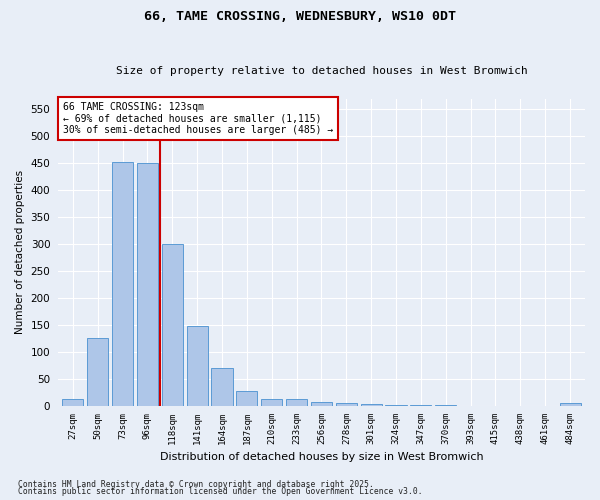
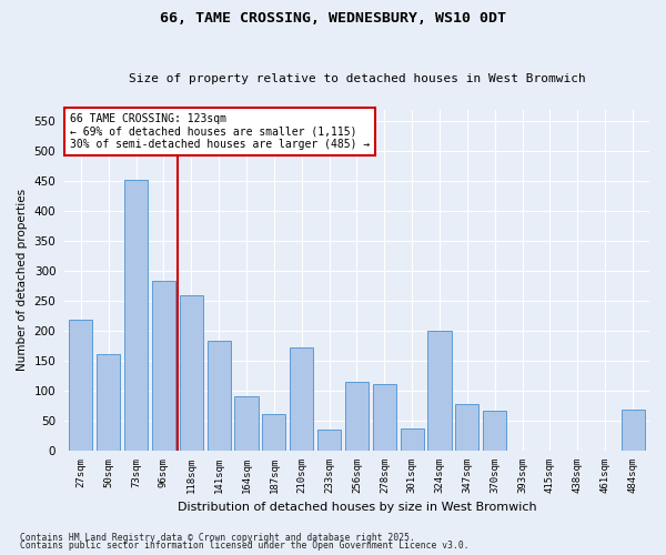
27sqm: 12 -> 218
50sqm: 125 -> 160
96sqm: 450 -> 284
118sqm: 300 -> 260
141sqm: 148 -> 184
164sqm: 70 -> 90
187sqm: 27 -> 60
210sqm: 13 -> 172
233sqm: 13 -> 34
256sqm: 7 -> 114
278sqm: 5 -> 110
301sqm: 3 -> 36
324sqm: 2 -> 200
347sqm: 1 -> 78
370sqm: 1 -> 66
484sqm: 5 -> 68
